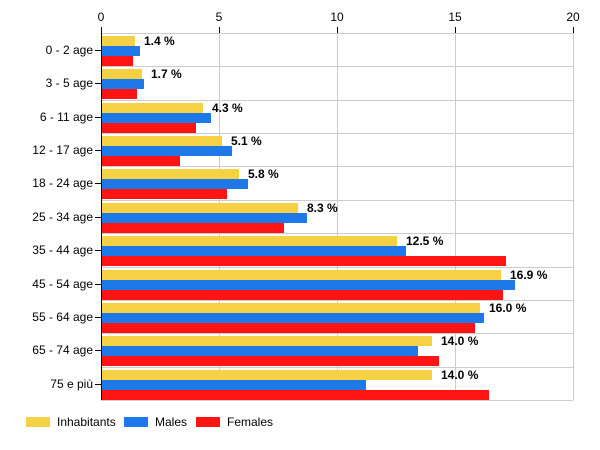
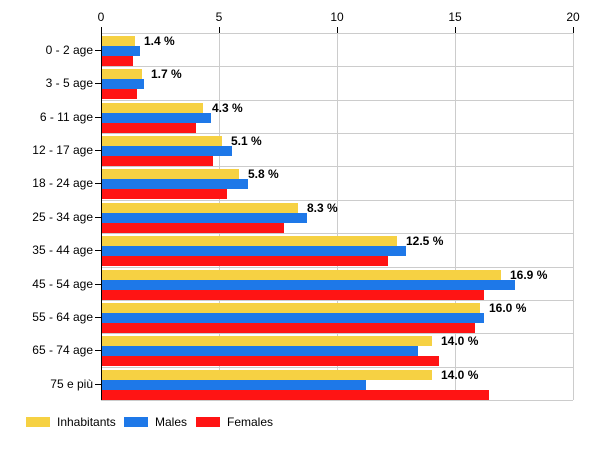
Females/12 - 17 age: 3.3 -> 4.7
Females/35 - 44 age: 17.1 -> 12.1
Females/45 - 54 age: 17.0 -> 16.2
